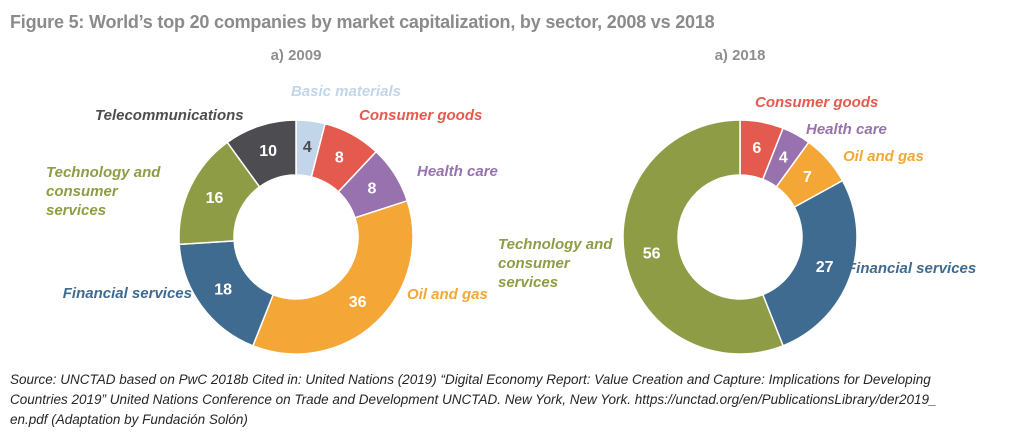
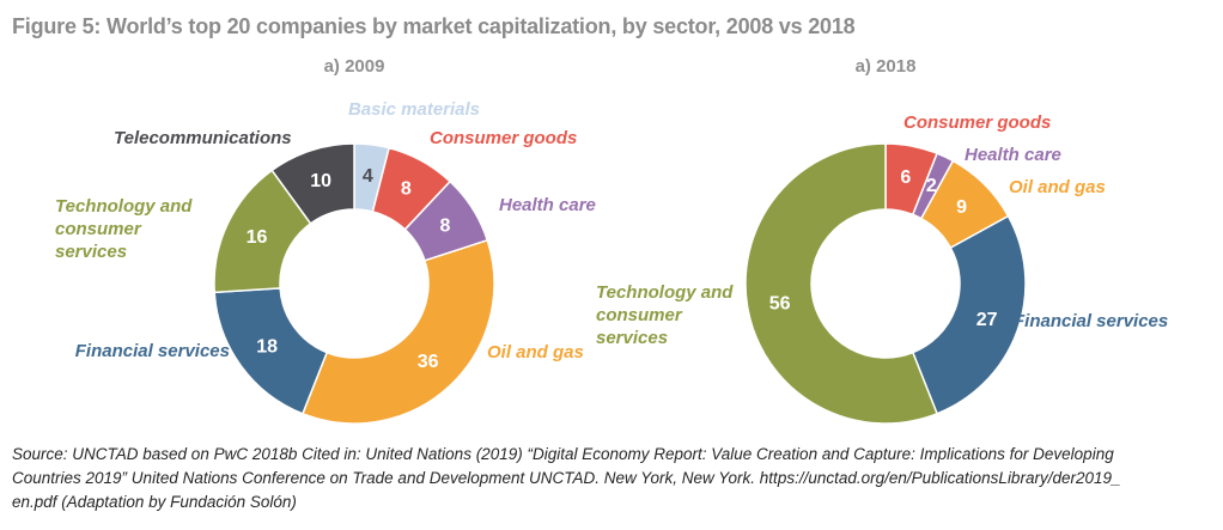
a) 2018/Health care: 4 -> 2
a) 2018/Oil and gas: 7 -> 9
